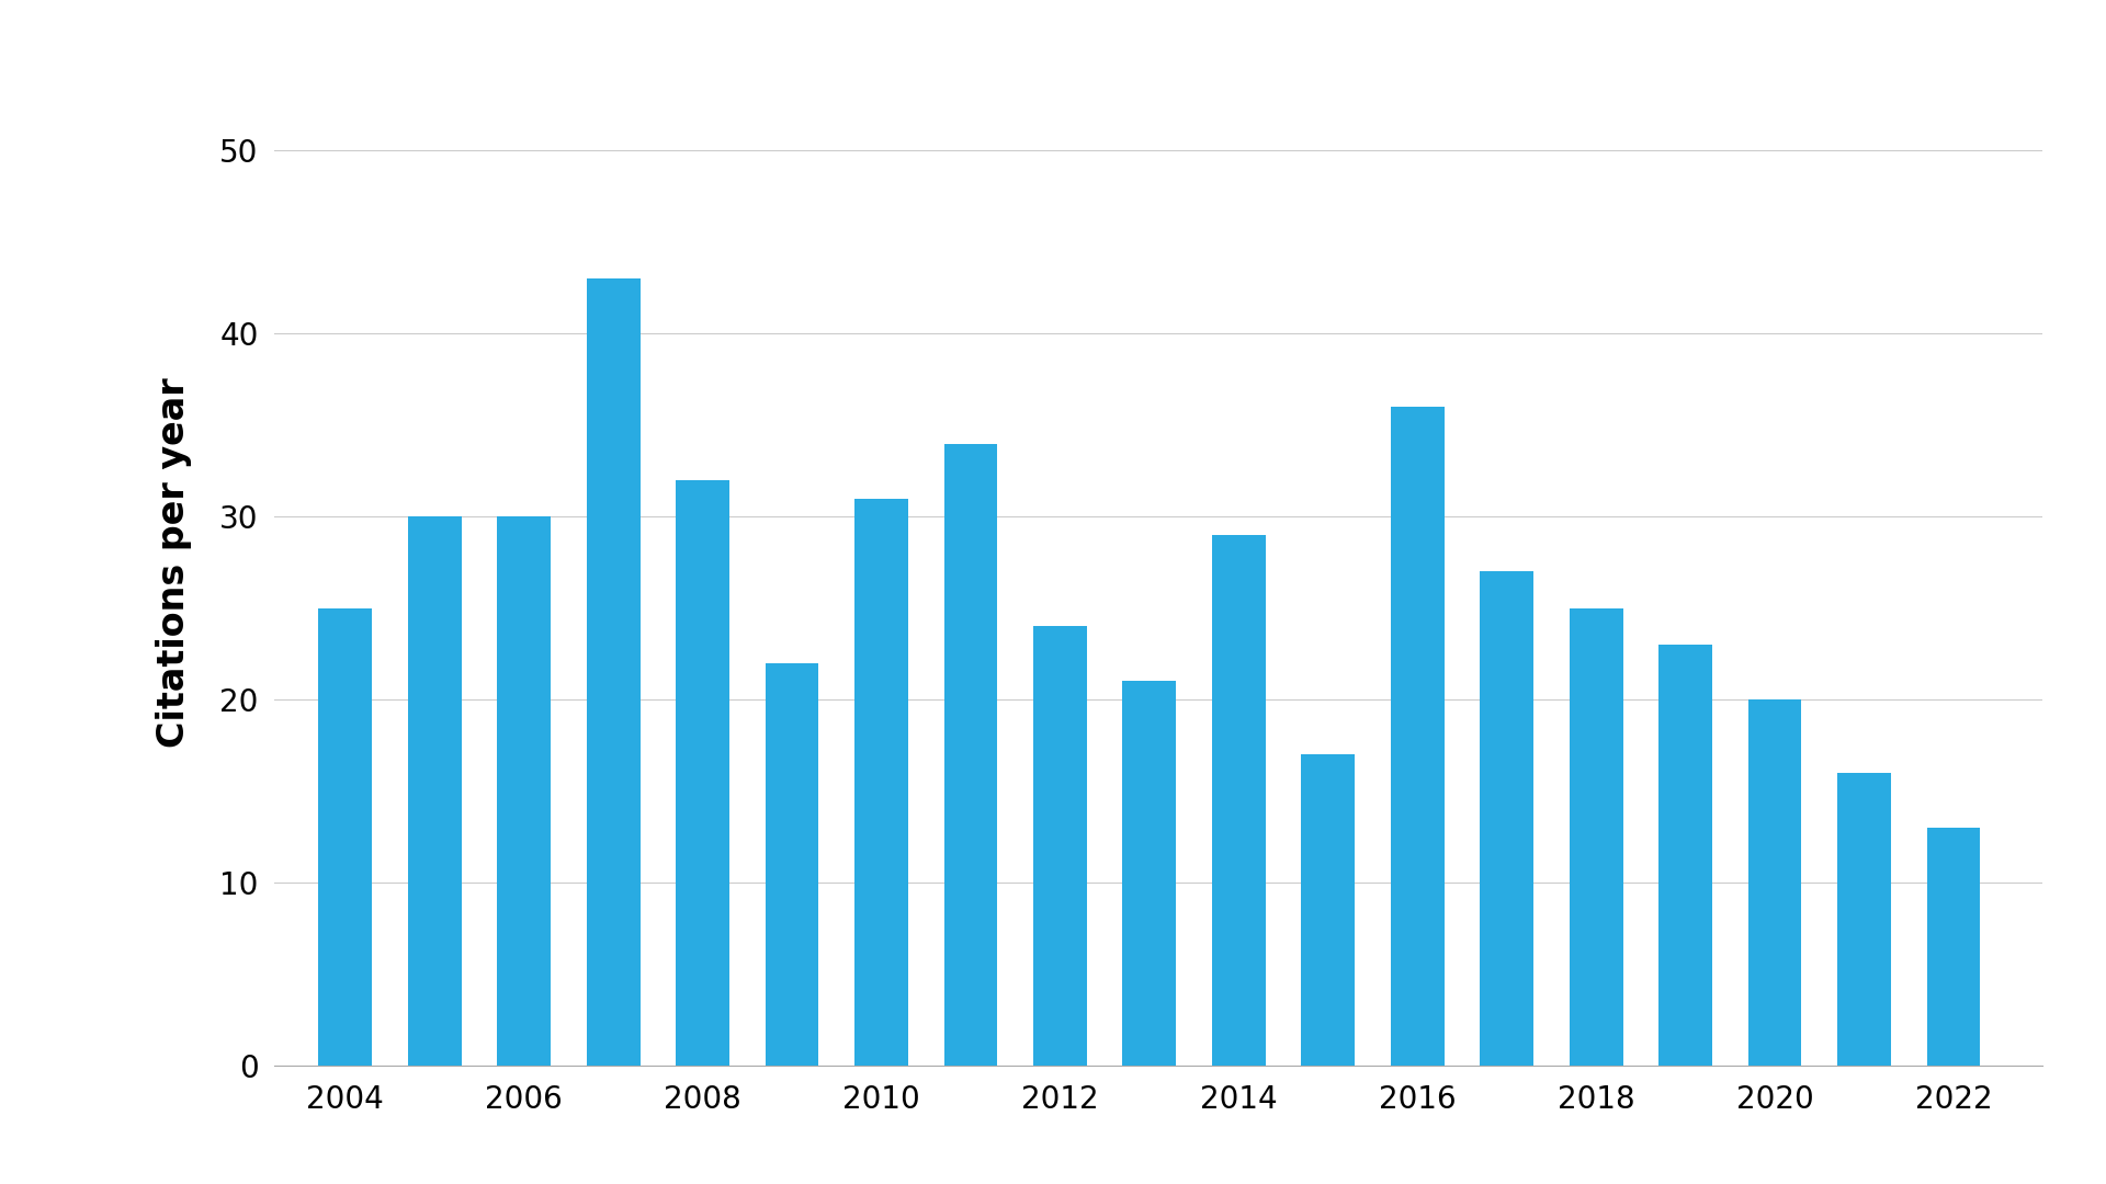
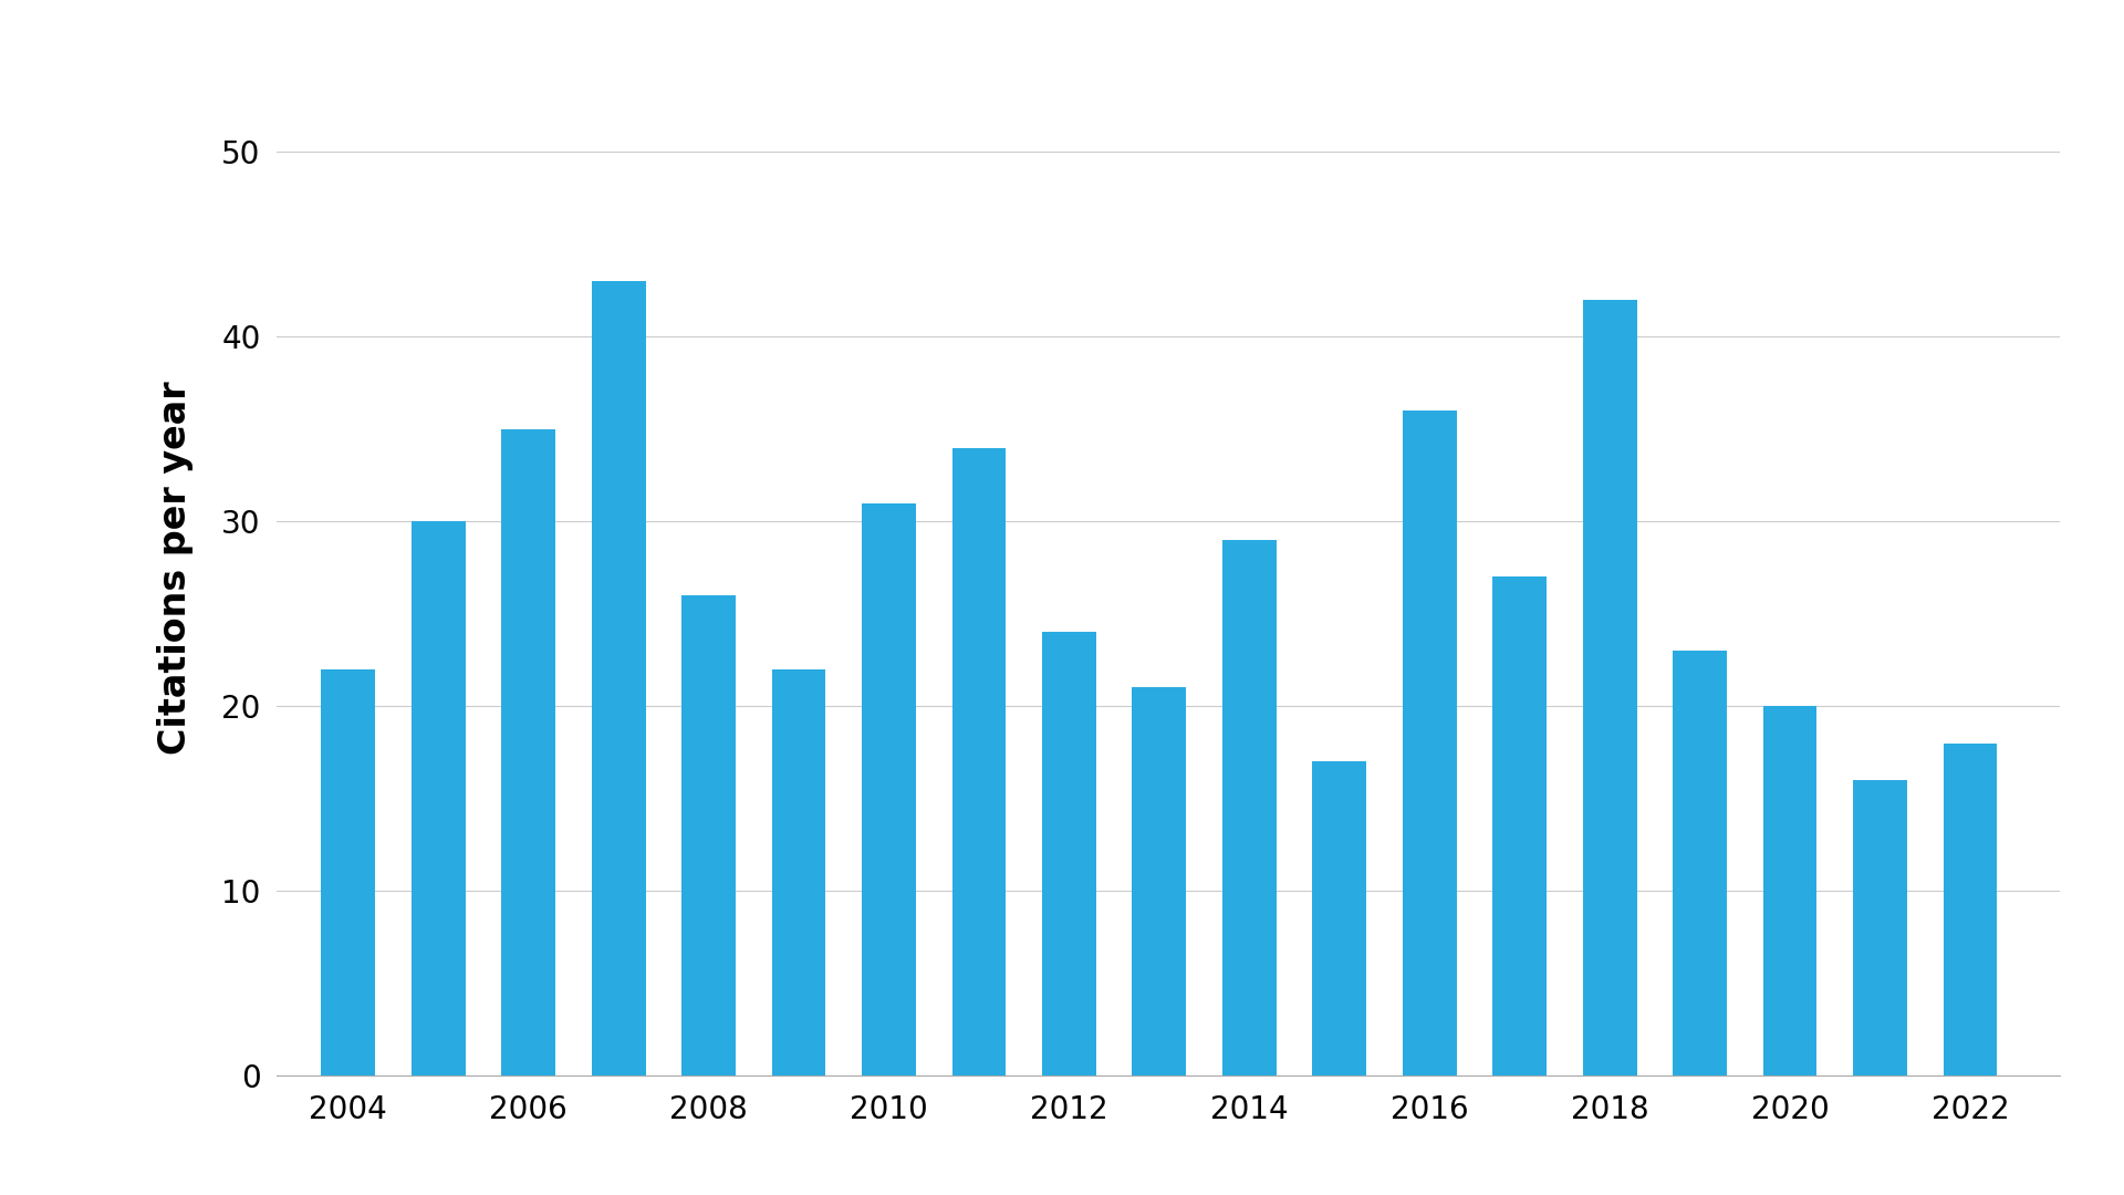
2004: 25 -> 22
2006: 30 -> 35
2008: 32 -> 26
2018: 25 -> 42
2022: 13 -> 18
